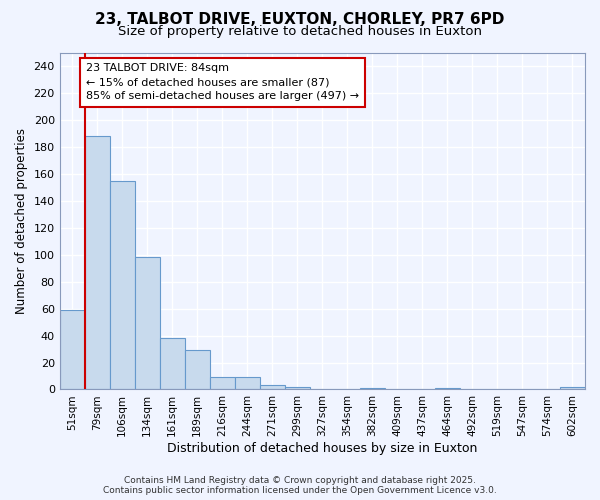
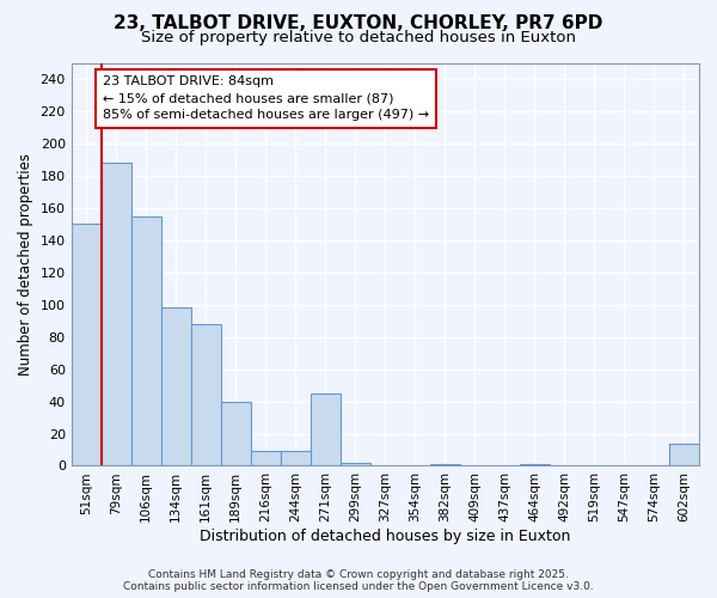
51sqm: 59 -> 150
161sqm: 38 -> 88
189sqm: 29 -> 40
271sqm: 3 -> 45
602sqm: 2 -> 14
